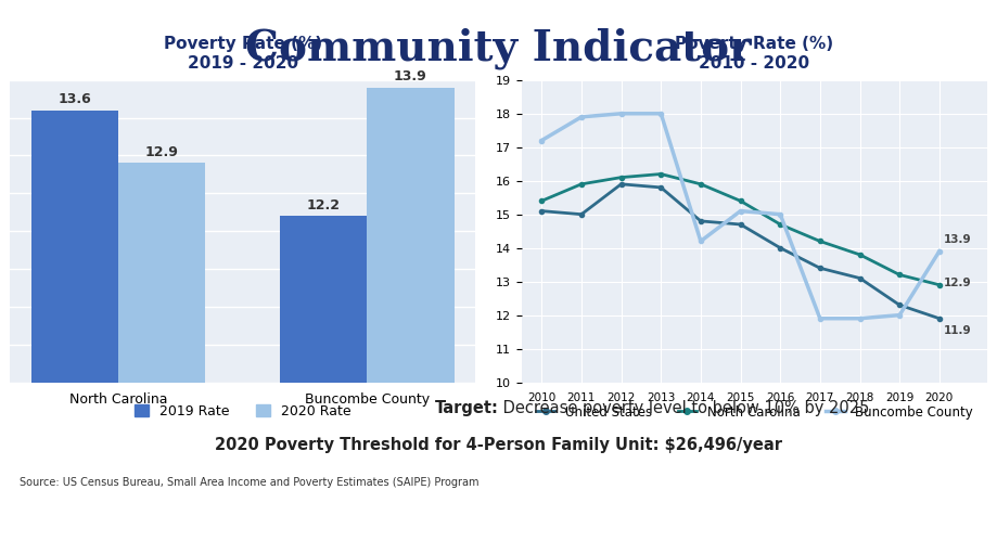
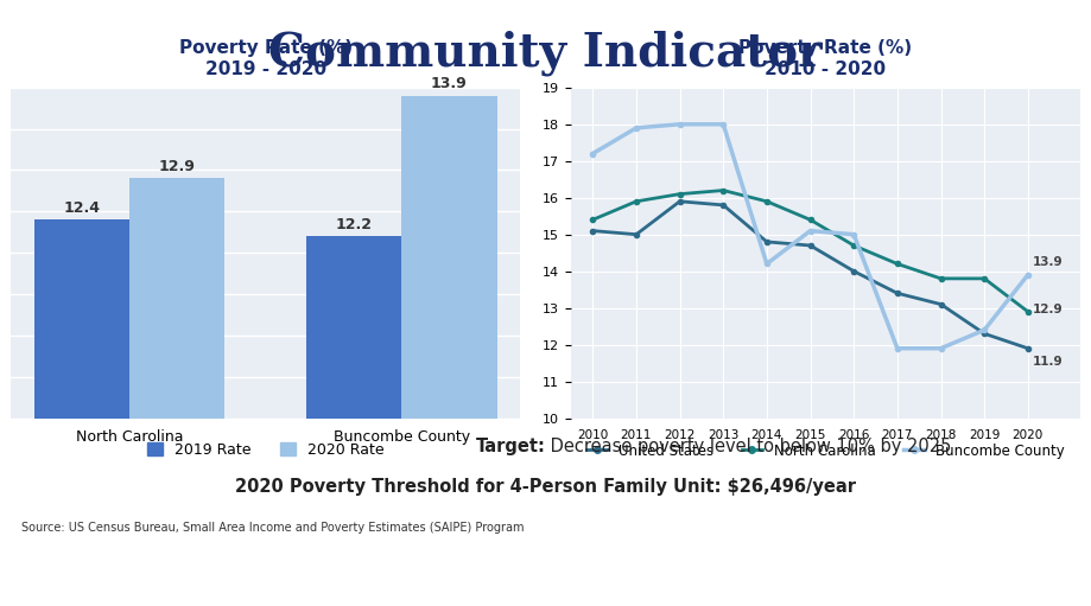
2019 Rate/North Carolina: 13.6 -> 12.4
North Carolina/2019: 13.2 -> 13.8
Buncombe County/2019: 12.0 -> 12.4
